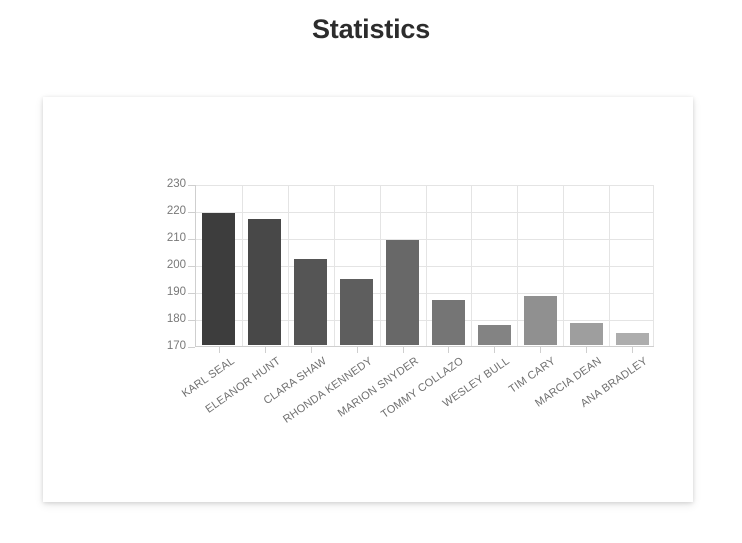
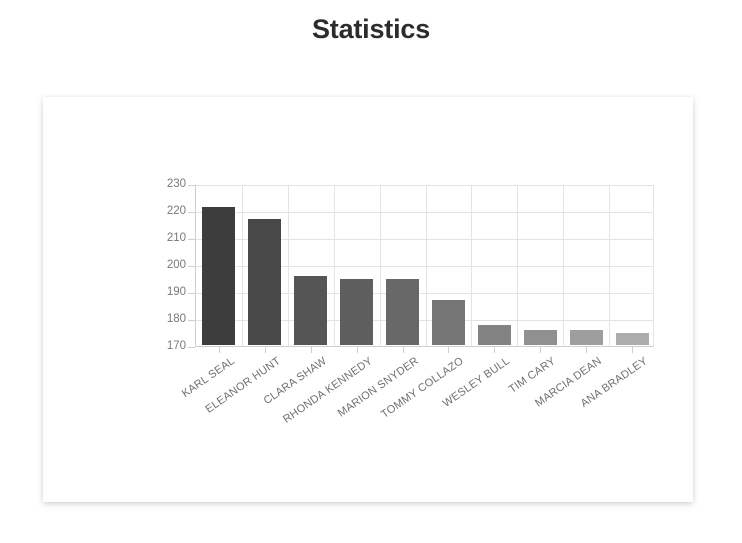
KARL SEAL: 219 -> 221
CLARA SHAW: 202 -> 196
MARION SNYDER: 209 -> 194
TIM CARY: 188 -> 176
MARCIA DEAN: 178 -> 176
